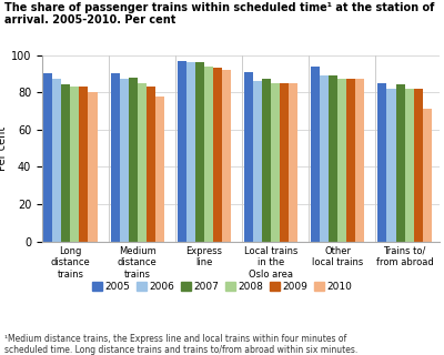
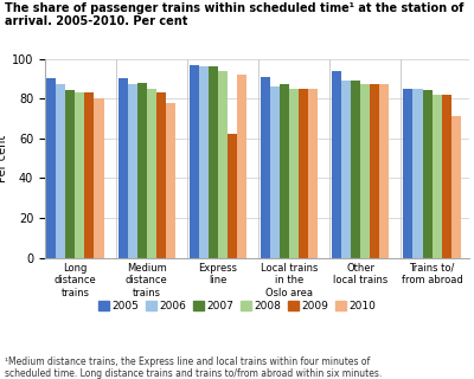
2009/Express line: 93 -> 62
2006/Trains to/ from abroad: 82 -> 85
